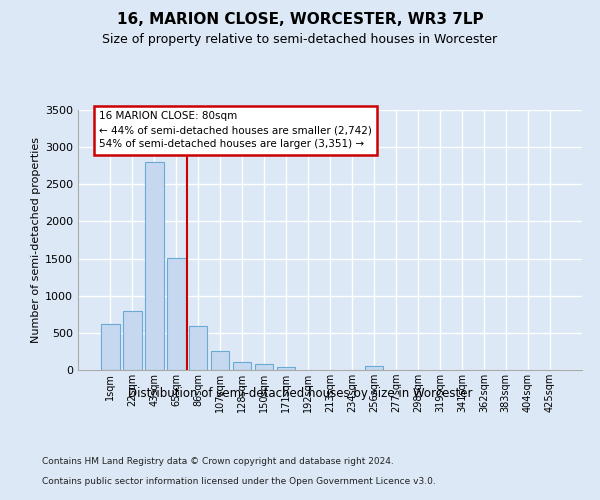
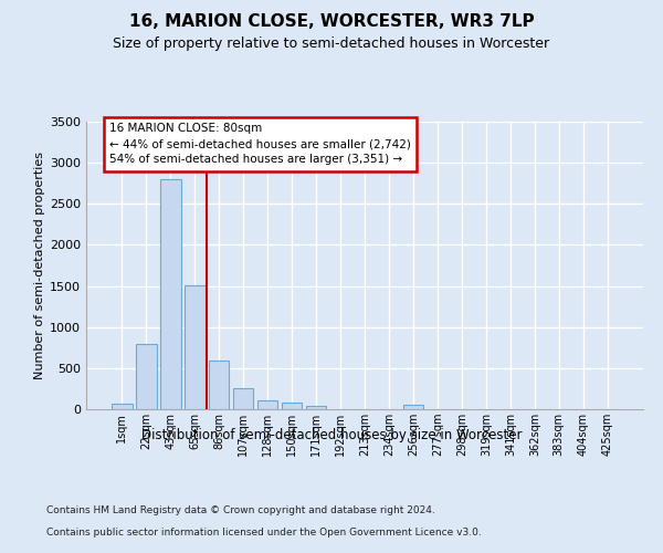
1sqm: 620 -> 70
